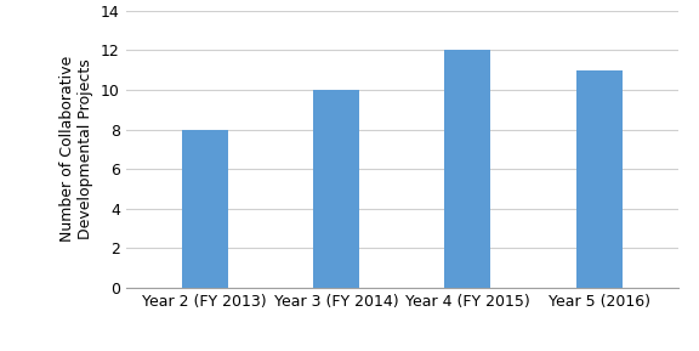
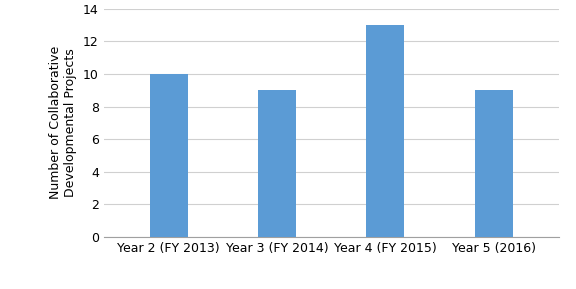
Year 2 (FY 2013): 8 -> 10
Year 3 (FY 2014): 10 -> 9
Year 4 (FY 2015): 12 -> 13
Year 5 (2016): 11 -> 9
